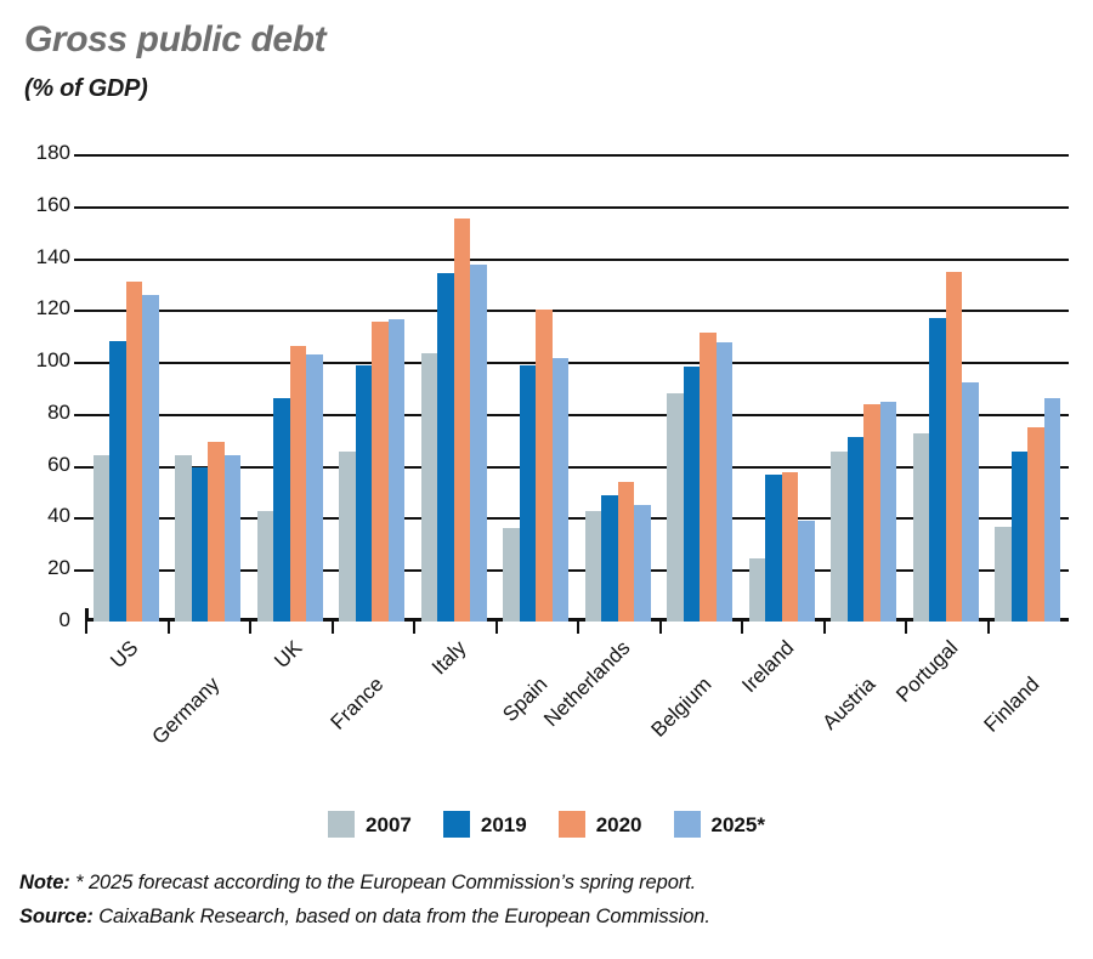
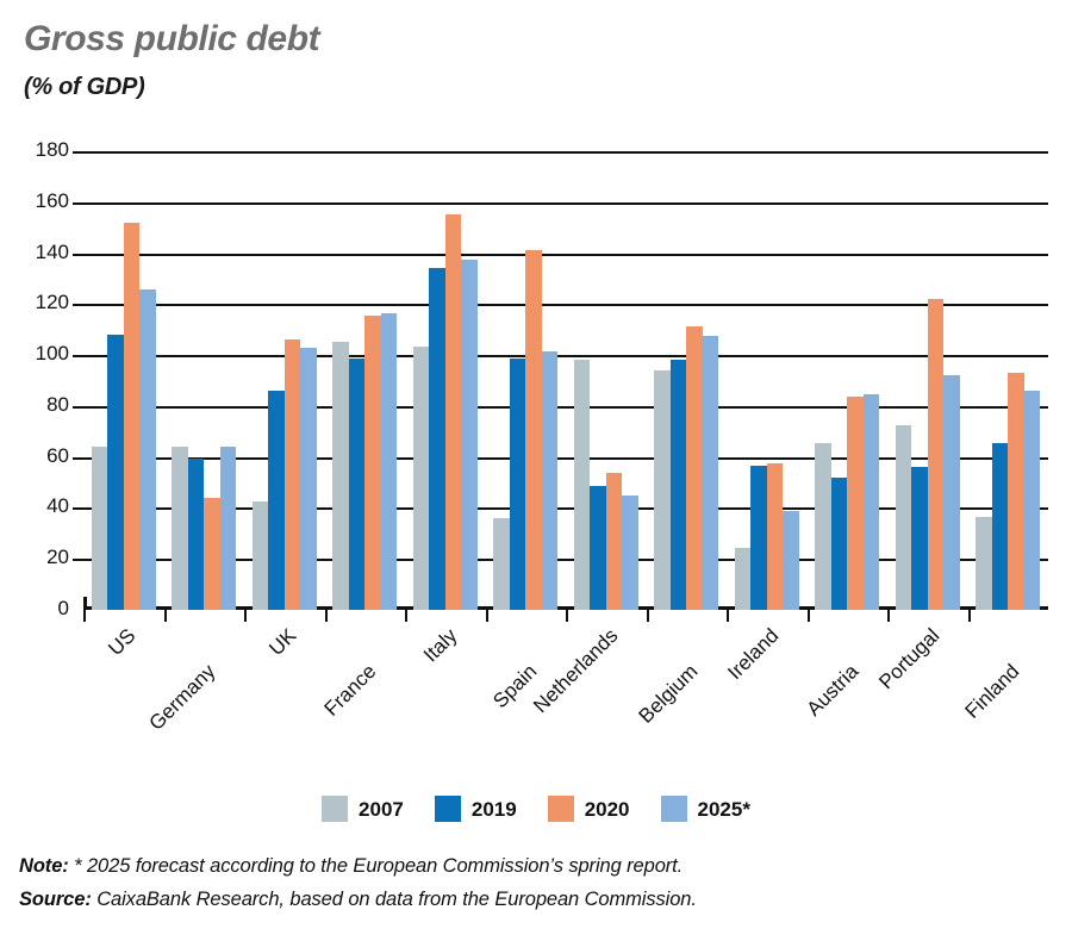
2020/US: 131 -> 152
2020/Germany: 69 -> 44
2007/France: 66 -> 105
2020/Spain: 120 -> 141
2007/Netherlands: 42 -> 98
2007/Belgium: 88 -> 94
2019/Austria: 71 -> 52
2019/Portugal: 117 -> 56
2020/Portugal: 134 -> 122
2020/Finland: 75 -> 93
